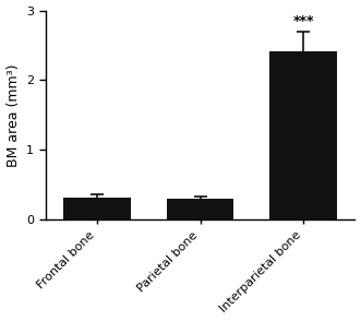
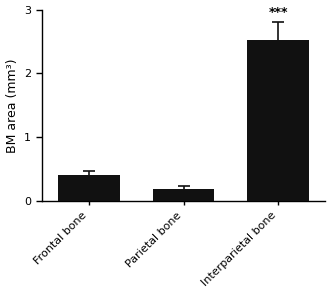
Frontal bone: 0.32 -> 0.42
Parietal bone: 0.30 -> 0.20
Interparietal bone: 2.42 -> 2.52
